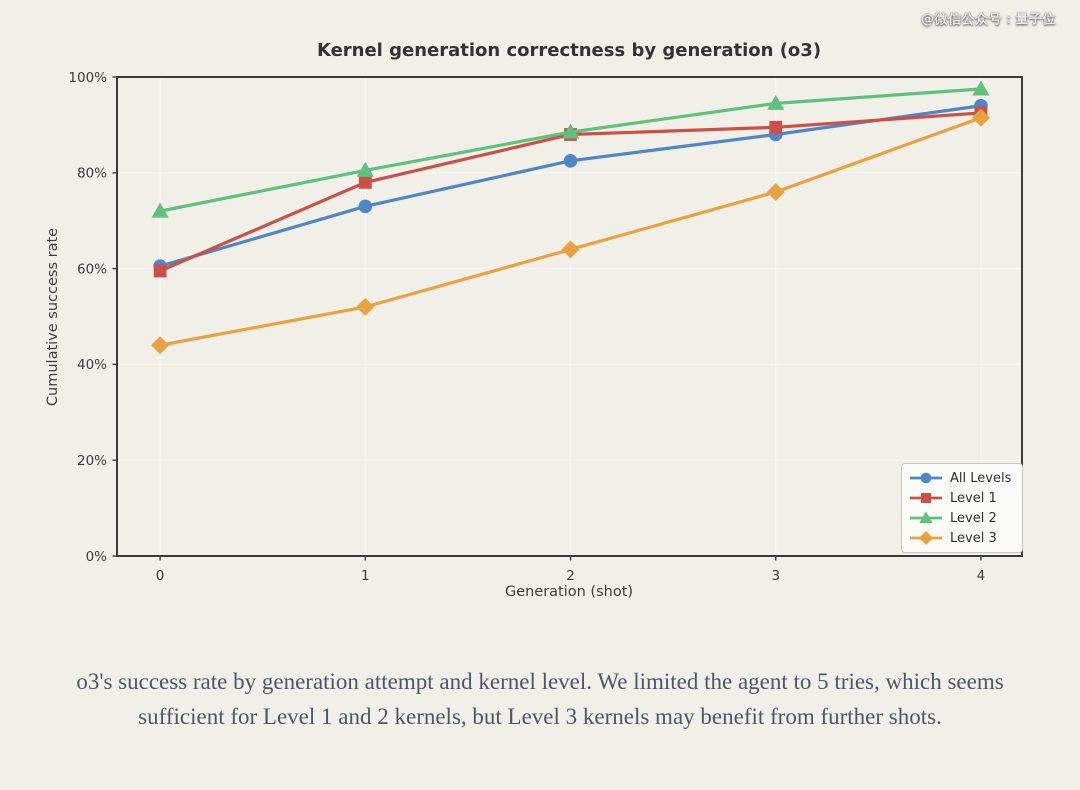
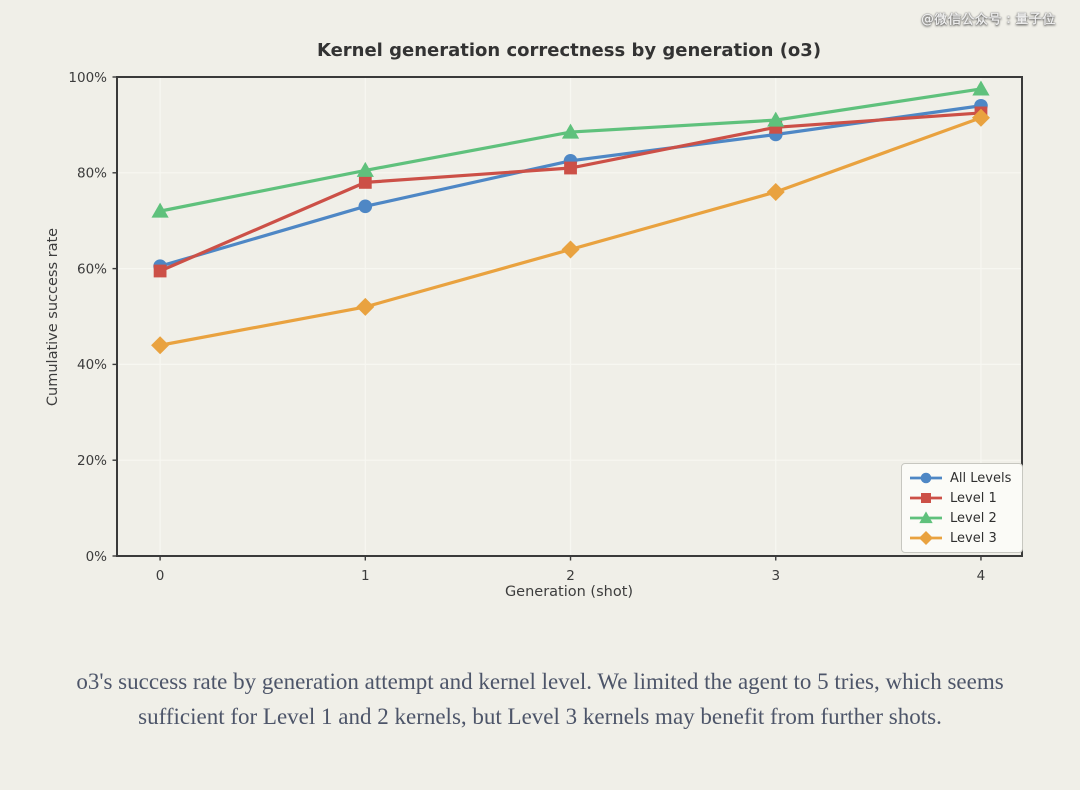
Level 1/2: 88% -> 81%
Level 2/3: 94% -> 91%
